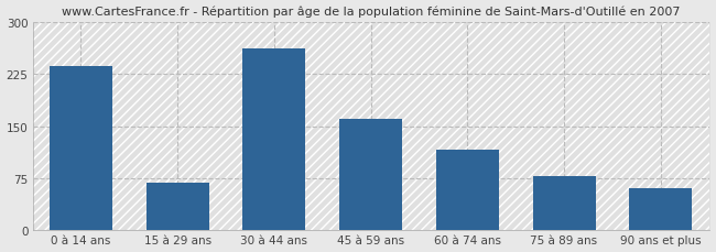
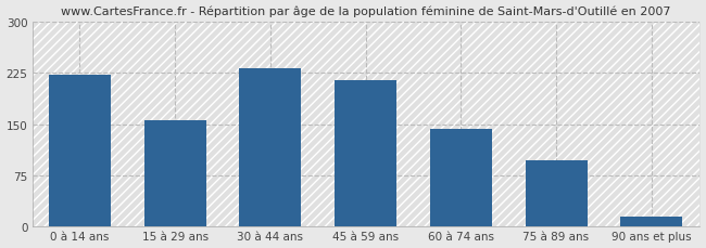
0 à 14 ans: 236 -> 222
15 à 29 ans: 68 -> 155
30 à 44 ans: 262 -> 232
45 à 59 ans: 160 -> 215
60 à 74 ans: 116 -> 143
75 à 89 ans: 78 -> 97
90 ans et plus: 60 -> 15
